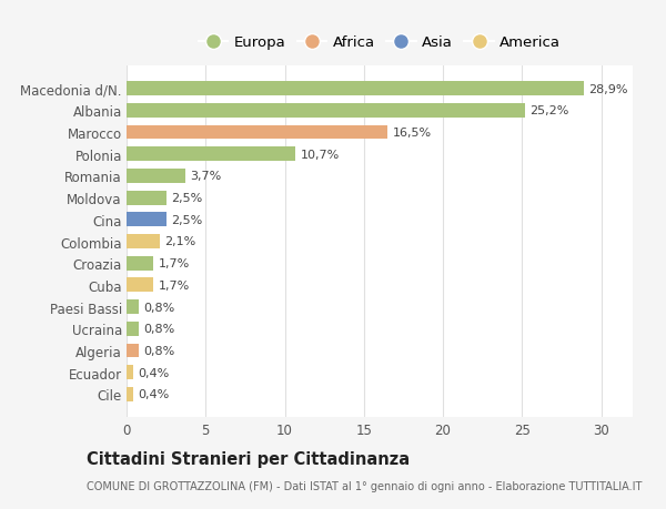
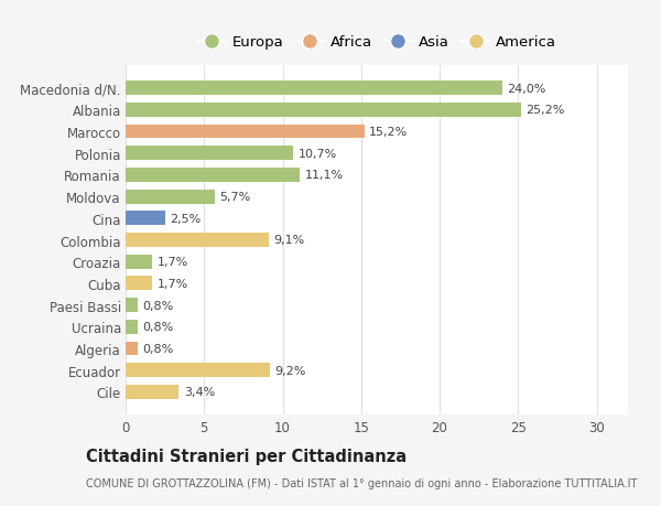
Macedonia d/N.: 28,9% -> 24,0%
Marocco: 16,5% -> 15,2%
Romania: 3,7% -> 11,1%
Moldova: 2,5% -> 5,7%
Colombia: 2,1% -> 9,1%
Ecuador: 0,4% -> 9,2%
Cile: 0,4% -> 3,4%
